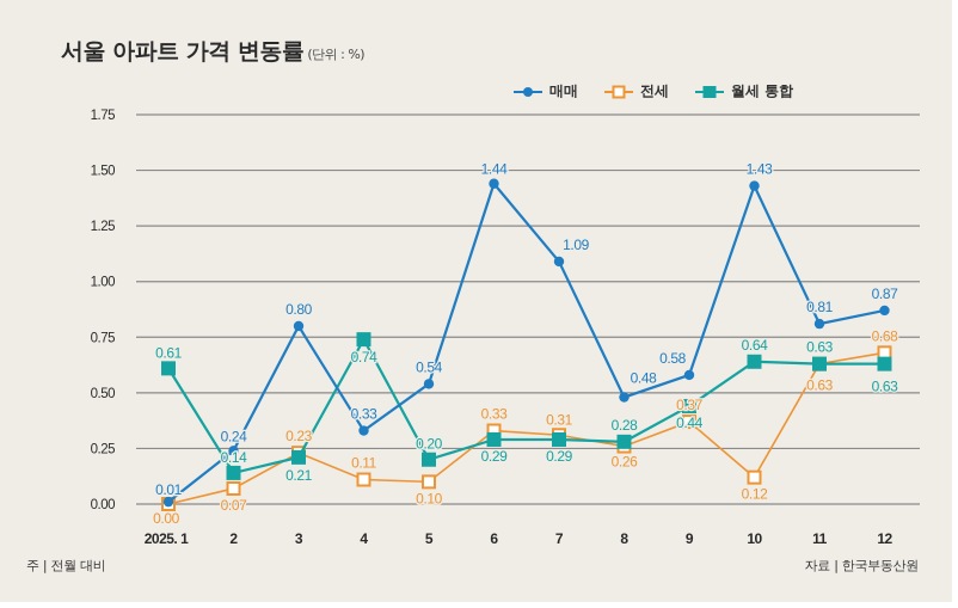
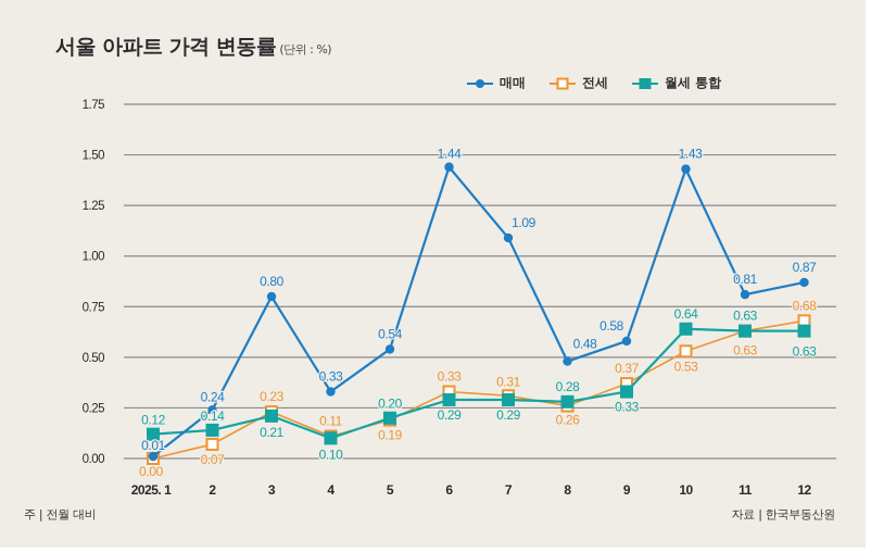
월세 통합/2025. 1: 0.61 -> 0.12
월세 통합/4: 0.74 -> 0.10
전세/5: 0.10 -> 0.19
월세 통합/9: 0.44 -> 0.33
전세/10: 0.12 -> 0.53
